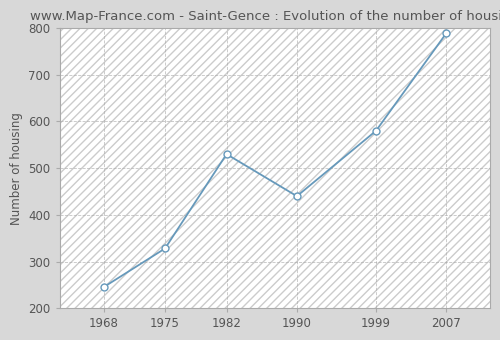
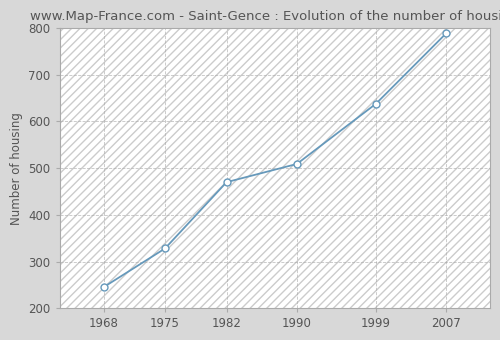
1982: 530 -> 470
1990: 440 -> 509
1999: 580 -> 638
